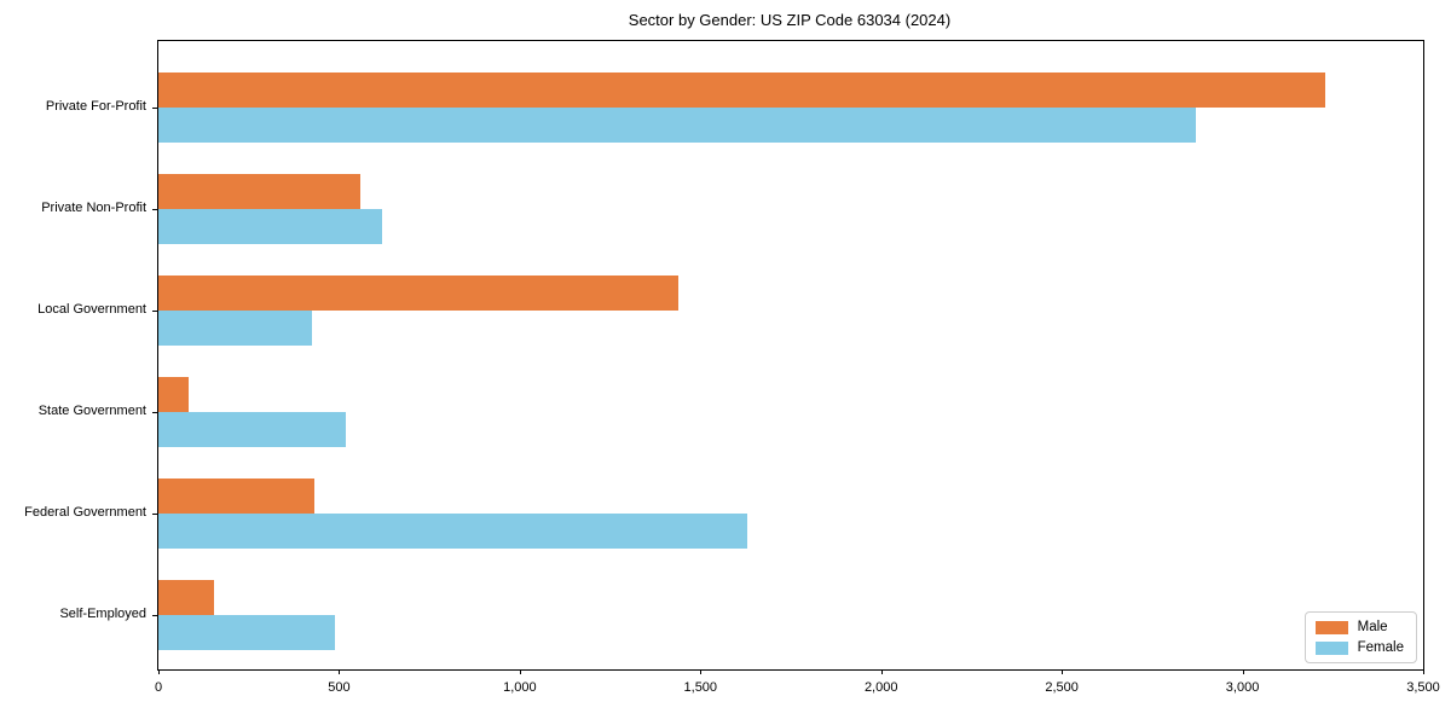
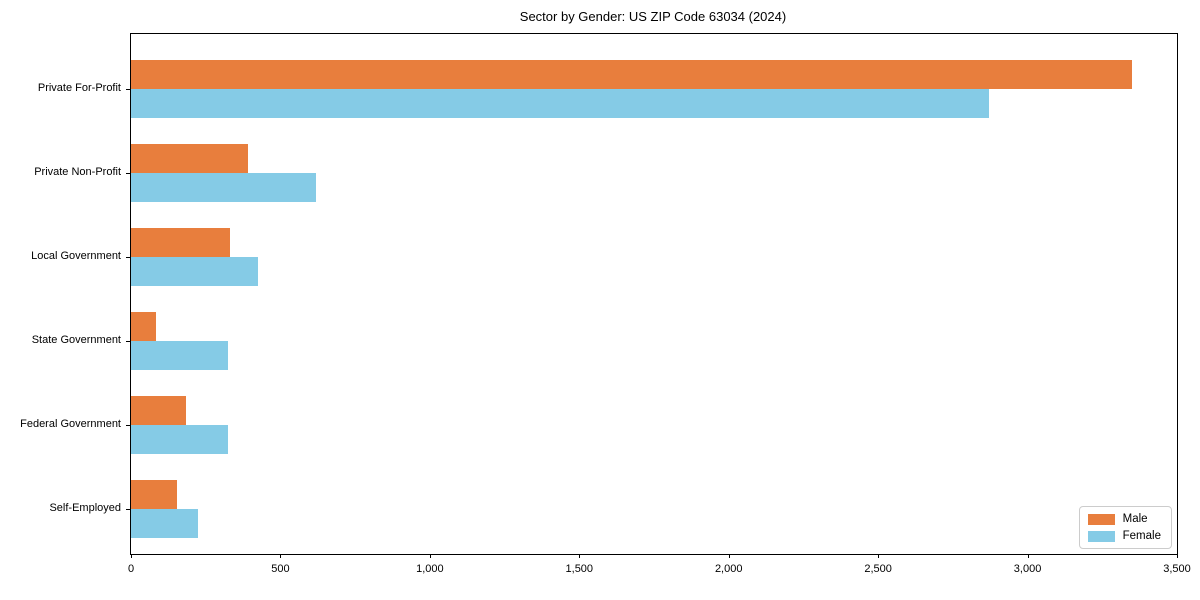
Male/Private For-Profit: 3230 -> 3350
Male/Private Non-Profit: 560 -> 390
Male/Local Government: 1440 -> 330
Female/State Government: 520 -> 320
Male/Federal Government: 430 -> 180
Female/Federal Government: 1630 -> 320
Female/Self-Employed: 490 -> 220
